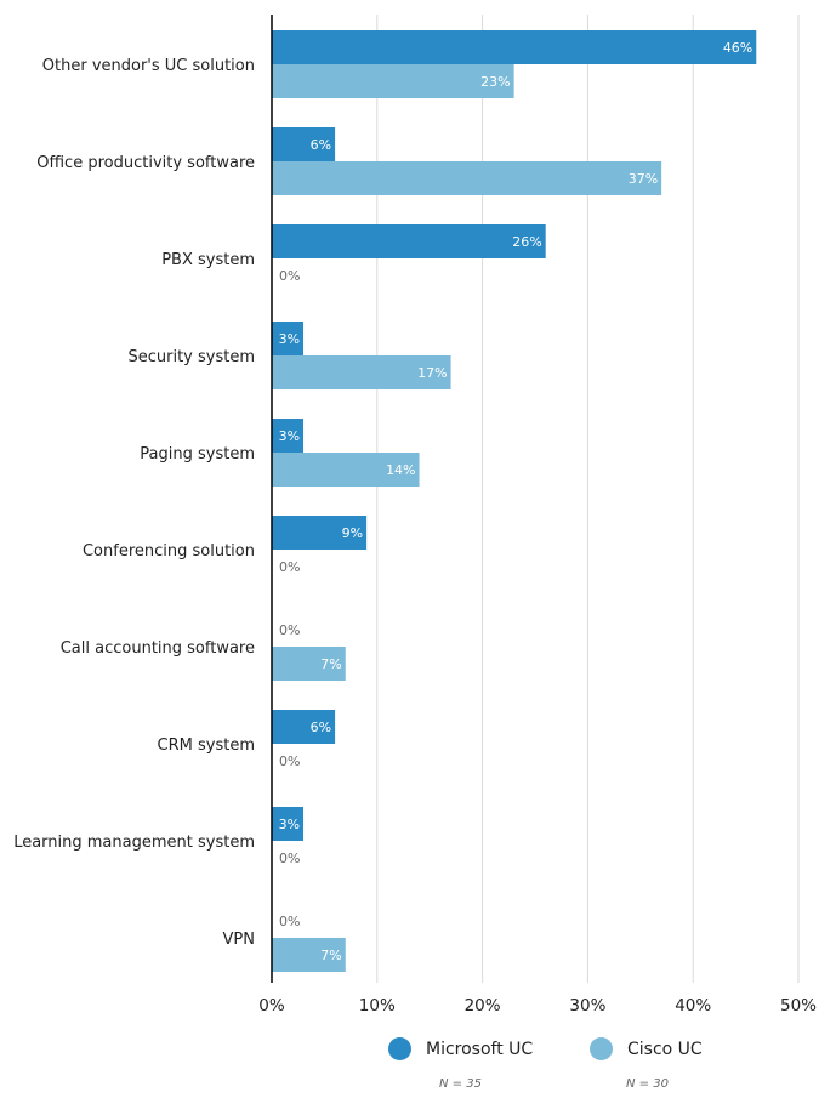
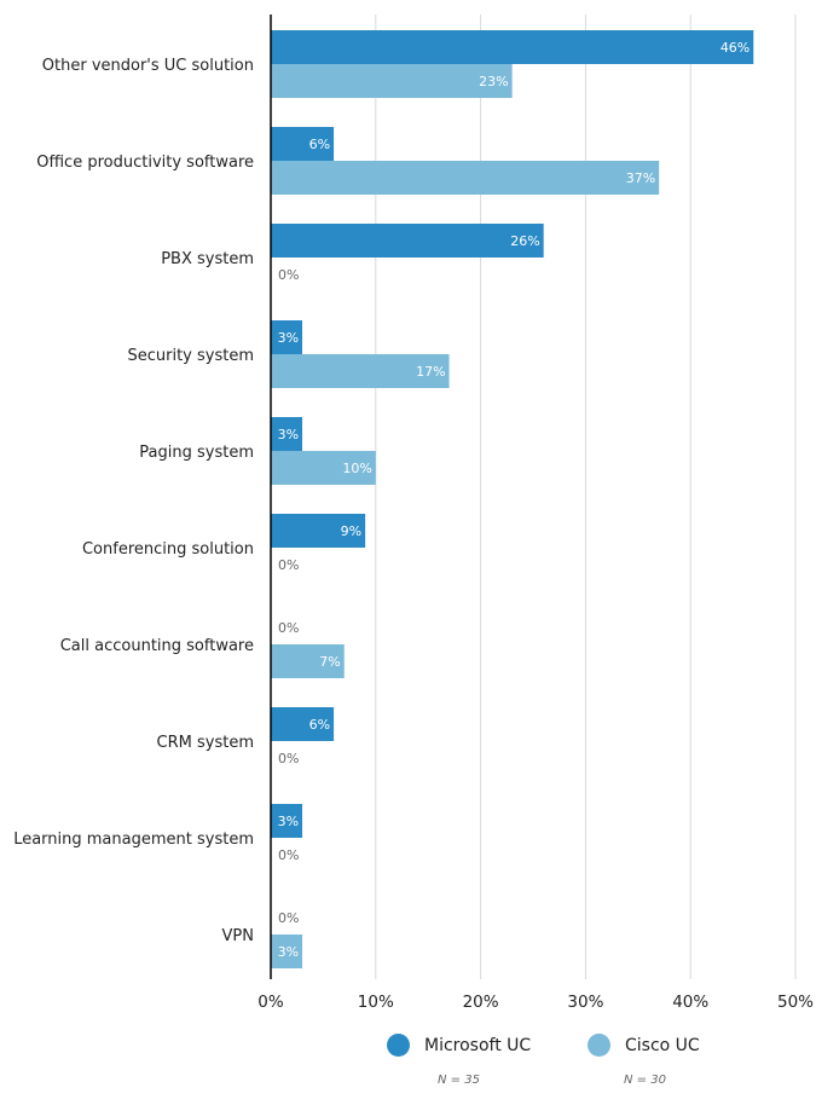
Cisco UC/Paging system: 14% -> 10%
Cisco UC/VPN: 7% -> 3%
